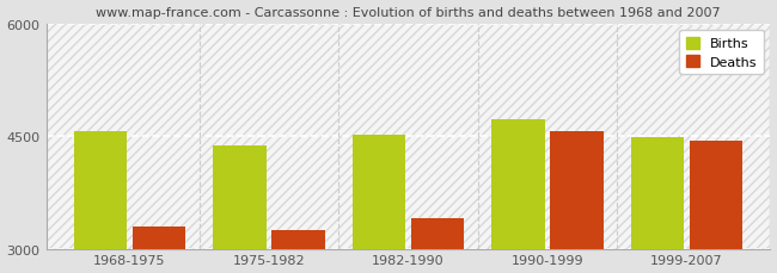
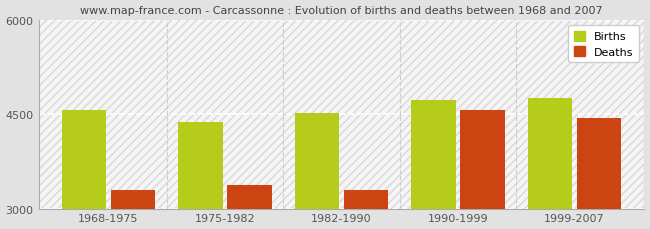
Deaths/1975-1982: 3240 -> 3380
Deaths/1982-1990: 3400 -> 3300
Births/1999-2007: 4480 -> 4760
